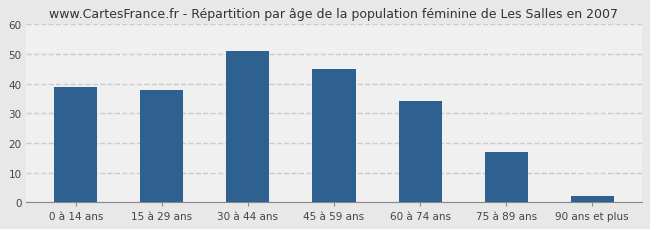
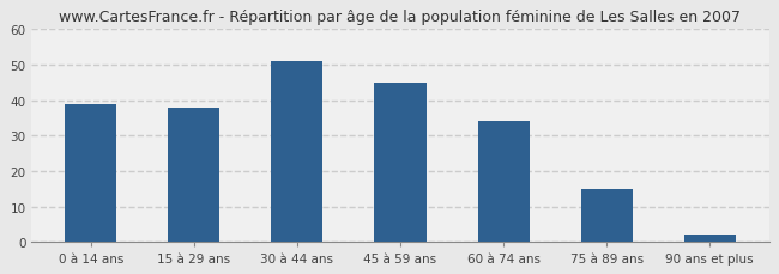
75 à 89 ans: 17 -> 15
